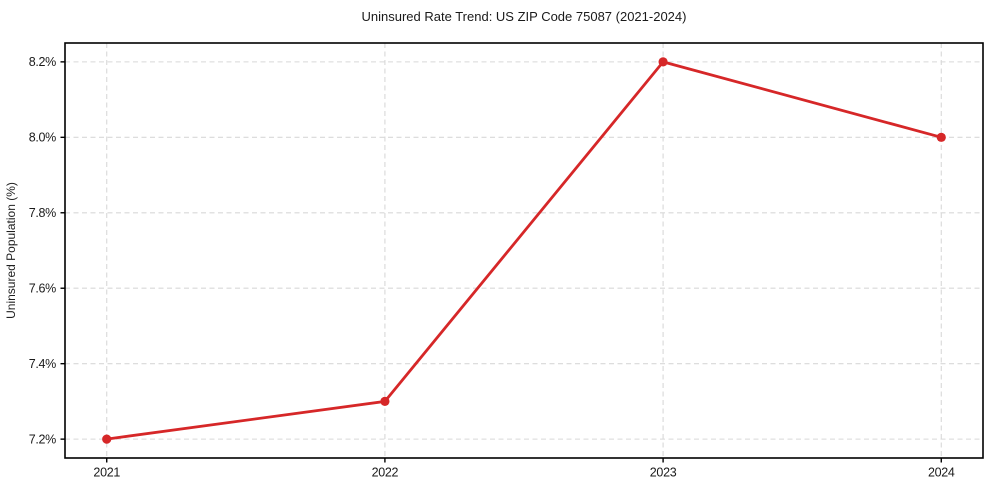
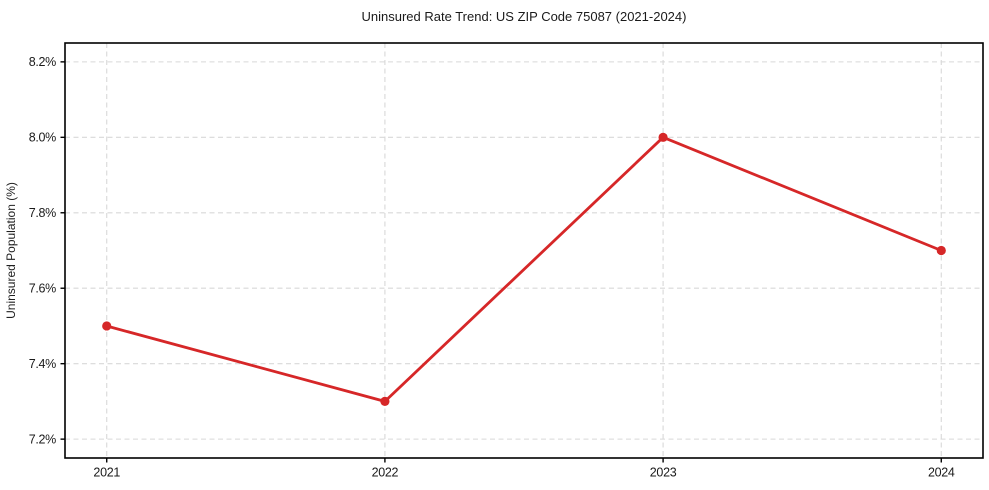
2021: 7.2% -> 7.5%
2023: 8.2% -> 8.0%
2024: 8.0% -> 7.7%
